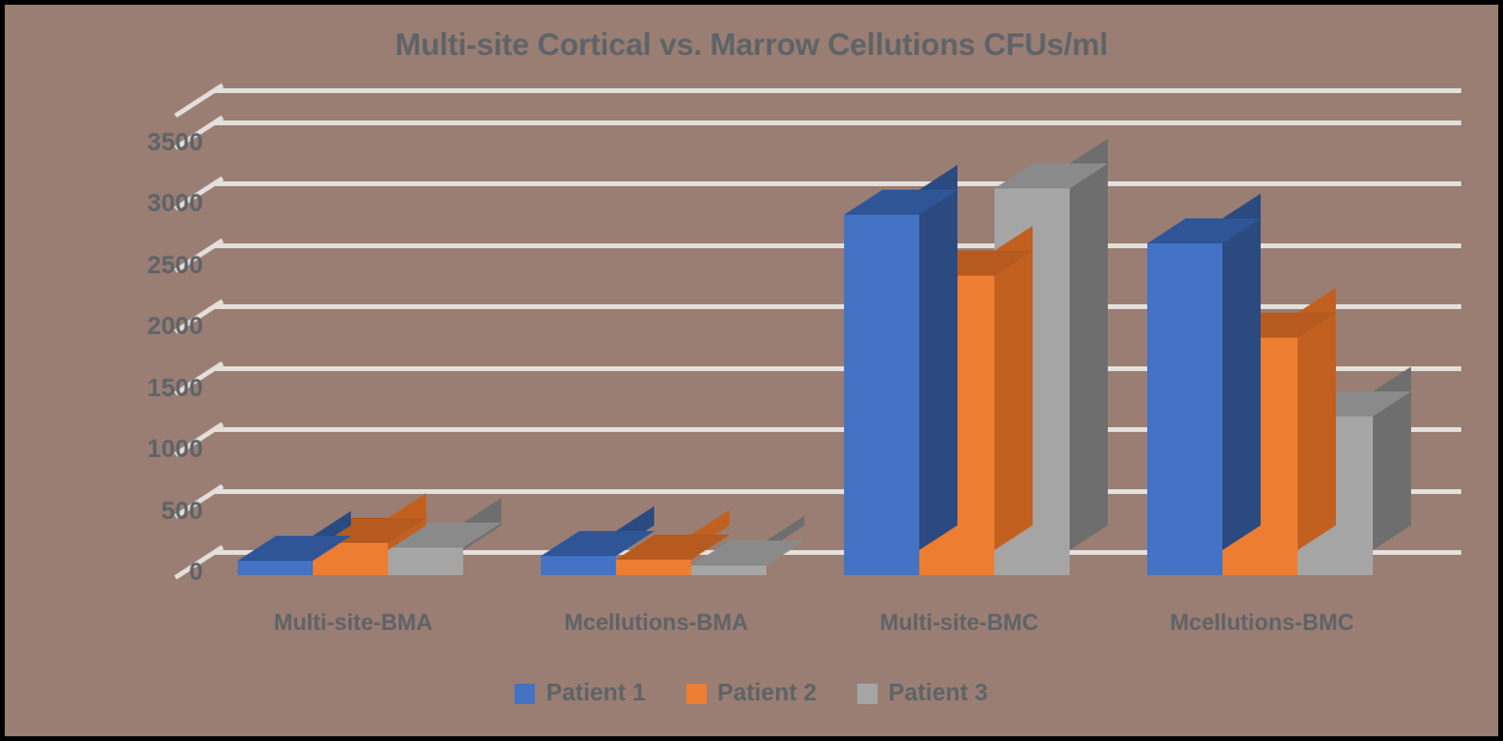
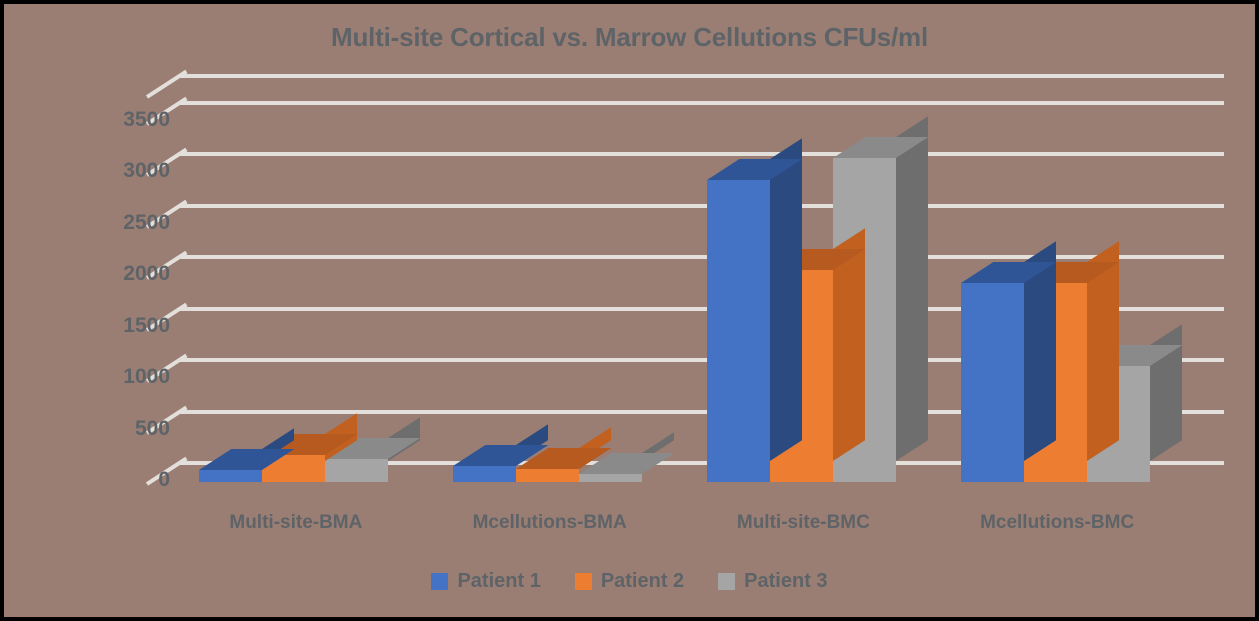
Patient 2/Multi-site-BMC: 2440 -> 2060
Patient 1/Mcellutions-BMC: 2700 -> 1930
Patient 3/Mcellutions-BMC: 1290 -> 1130
